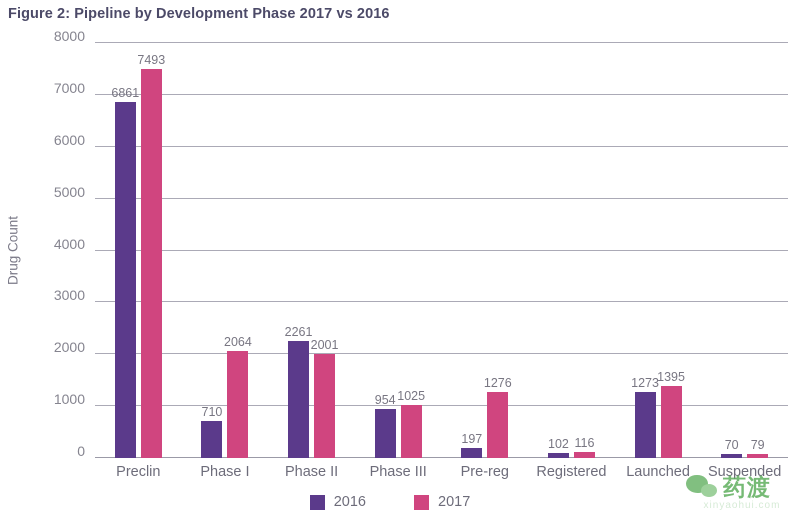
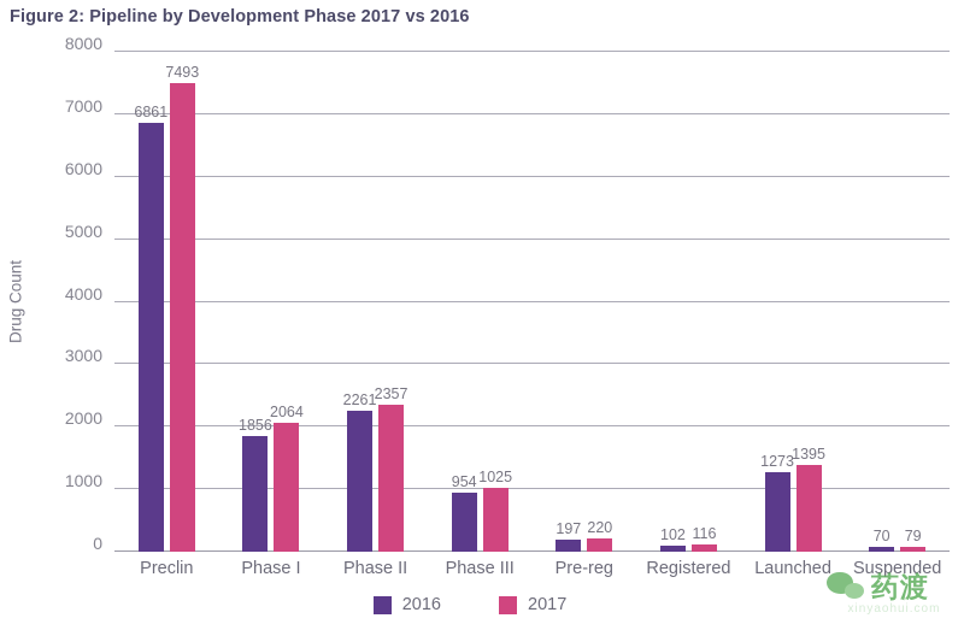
2016/Phase I: 710 -> 1856
2017/Phase II: 2001 -> 2357
2017/Pre-reg: 1276 -> 220
